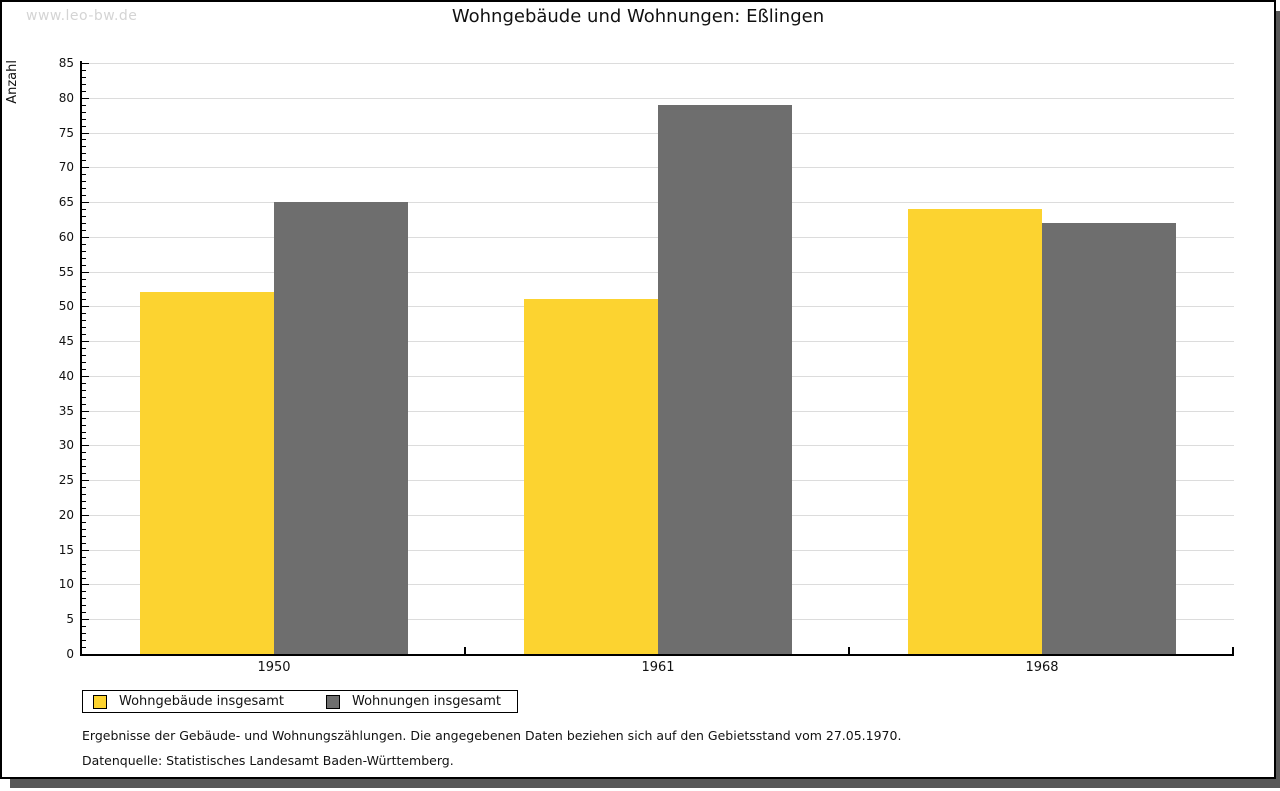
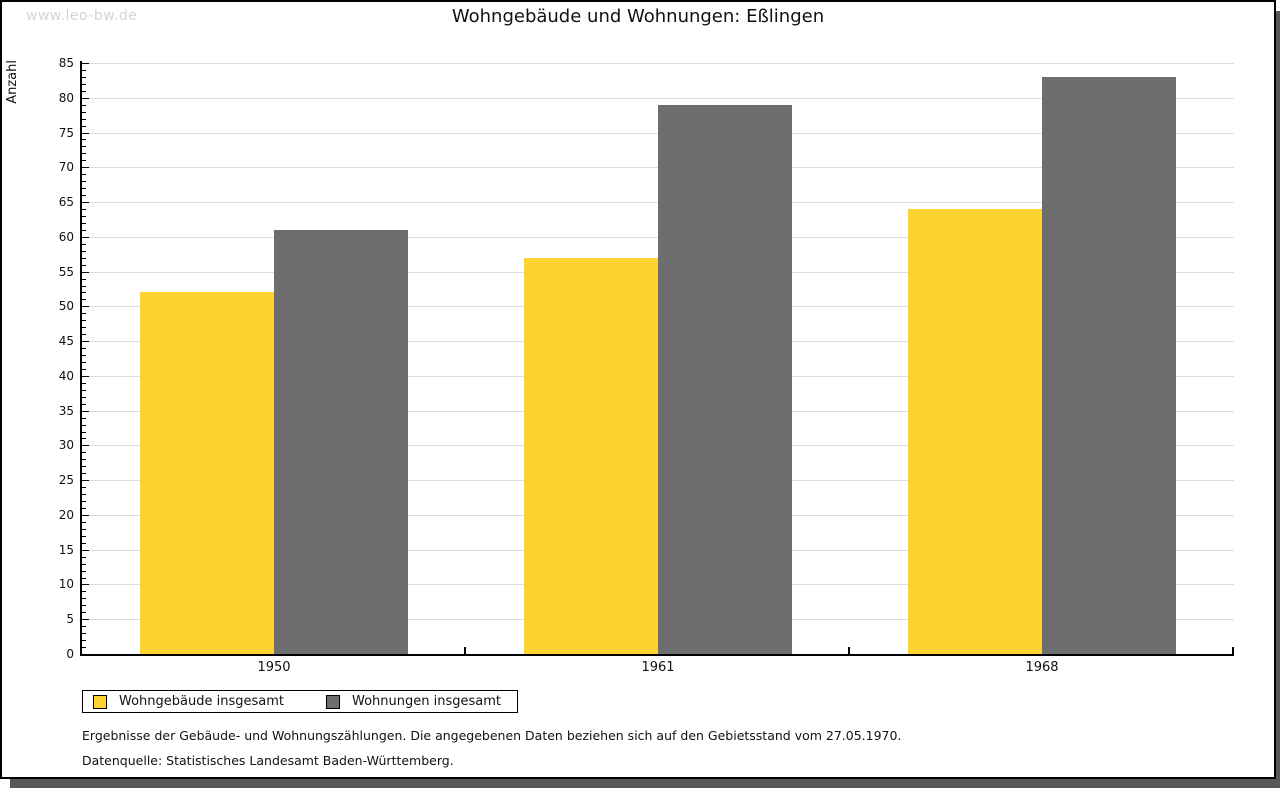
Wohnungen insgesamt/1950: 65 -> 61
Wohngebäude insgesamt/1961: 51 -> 57
Wohnungen insgesamt/1968: 62 -> 83
